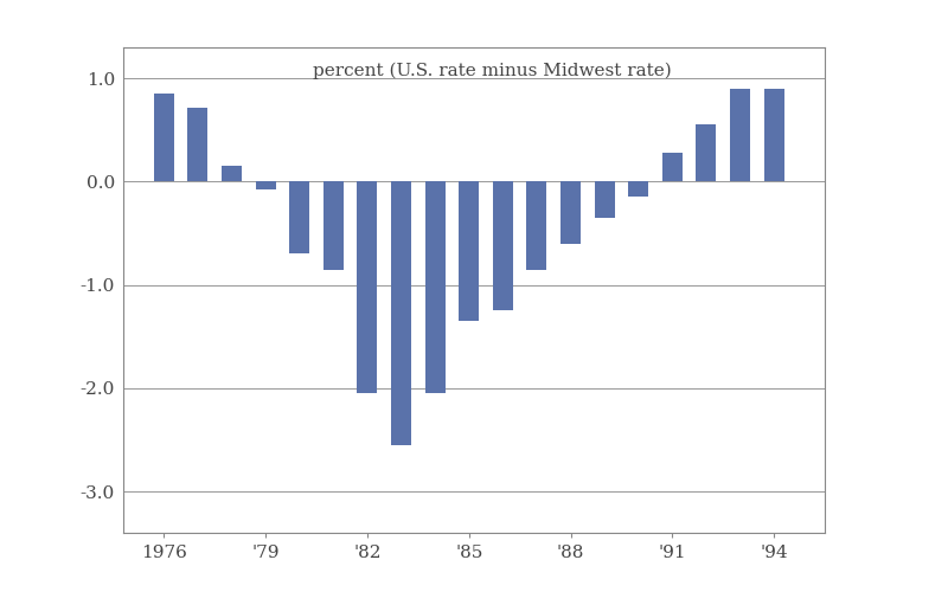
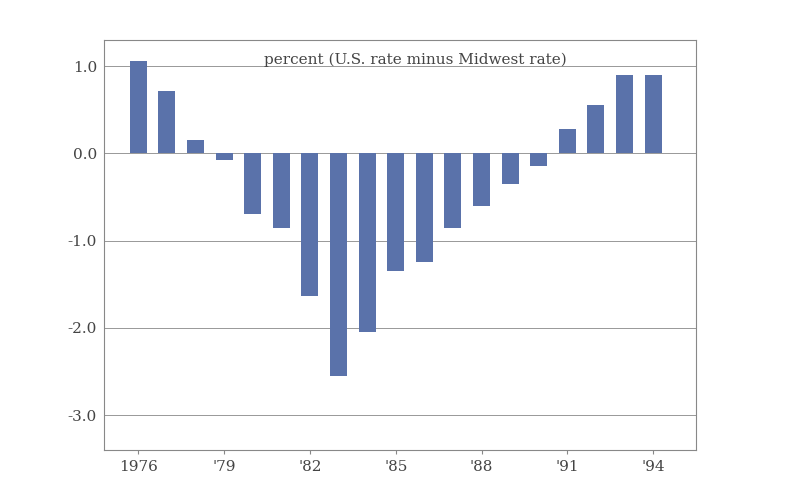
1976: 0.85 -> 1.06
'82: -2.05 -> -1.64
